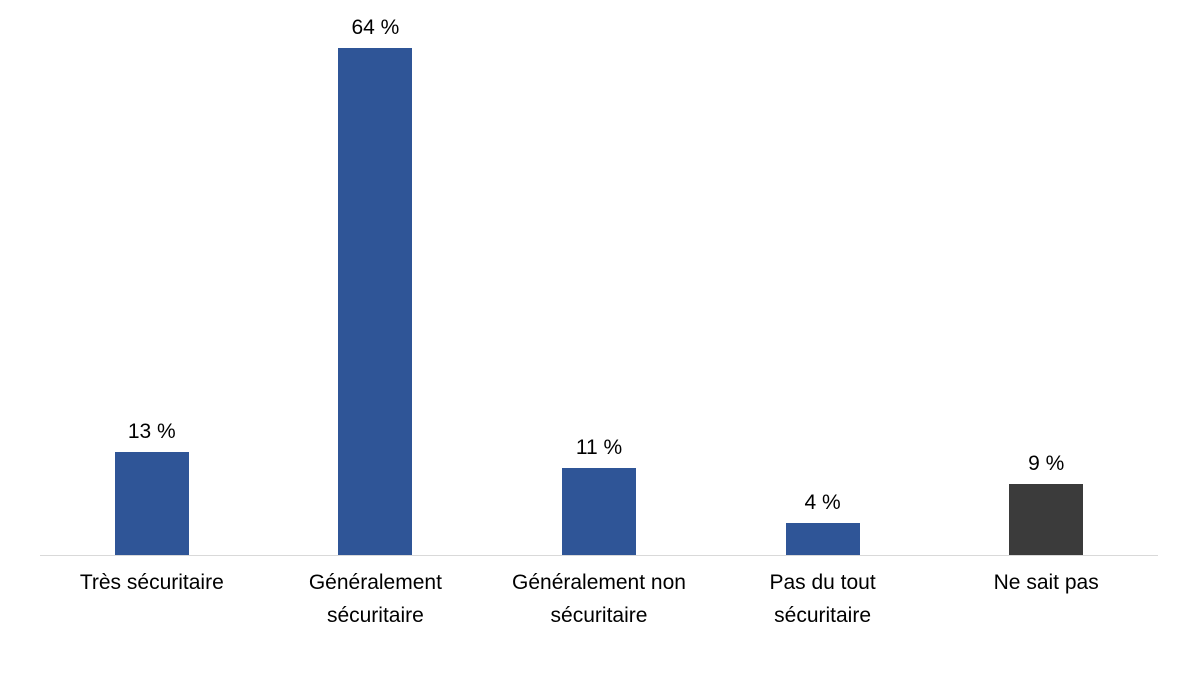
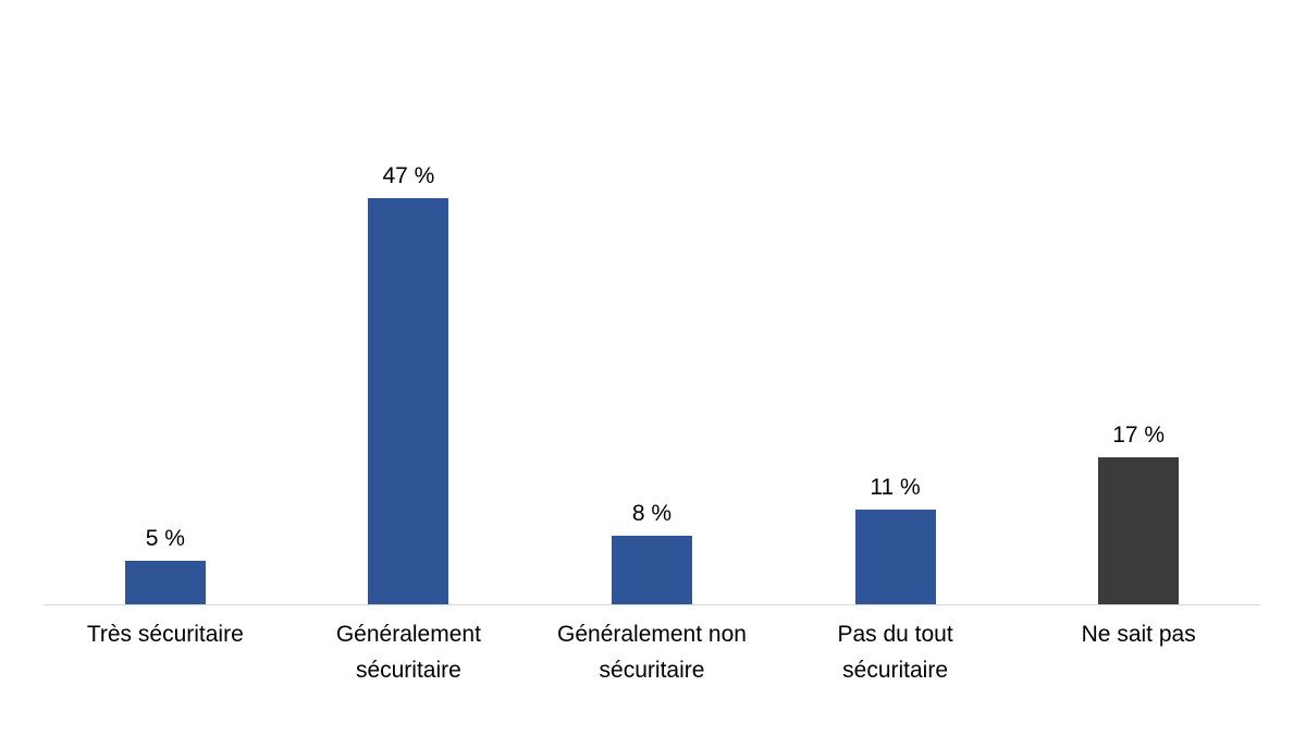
Très sécuritaire: 13 -> 5
Généralement sécuritaire: 64 -> 47
Généralement non sécuritaire: 11 -> 8
Pas du tout sécuritaire: 4 -> 11
Ne sait pas: 9 -> 17
